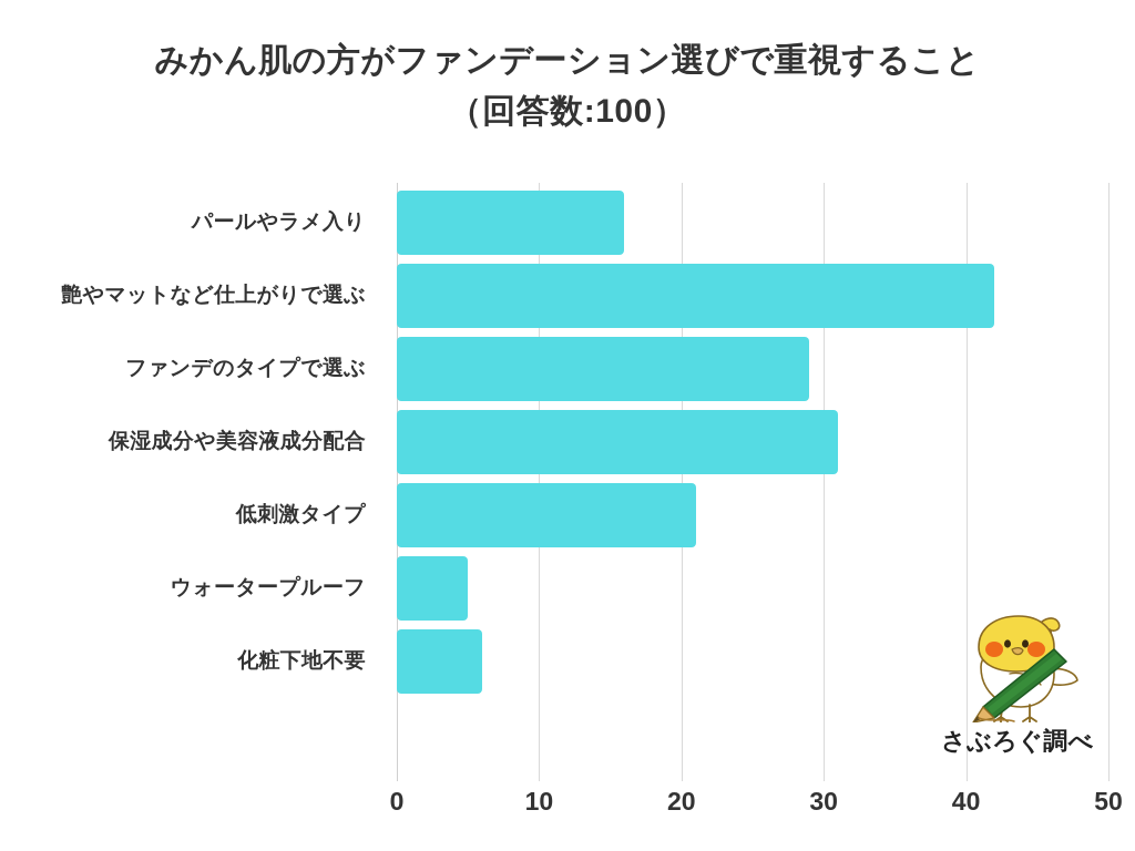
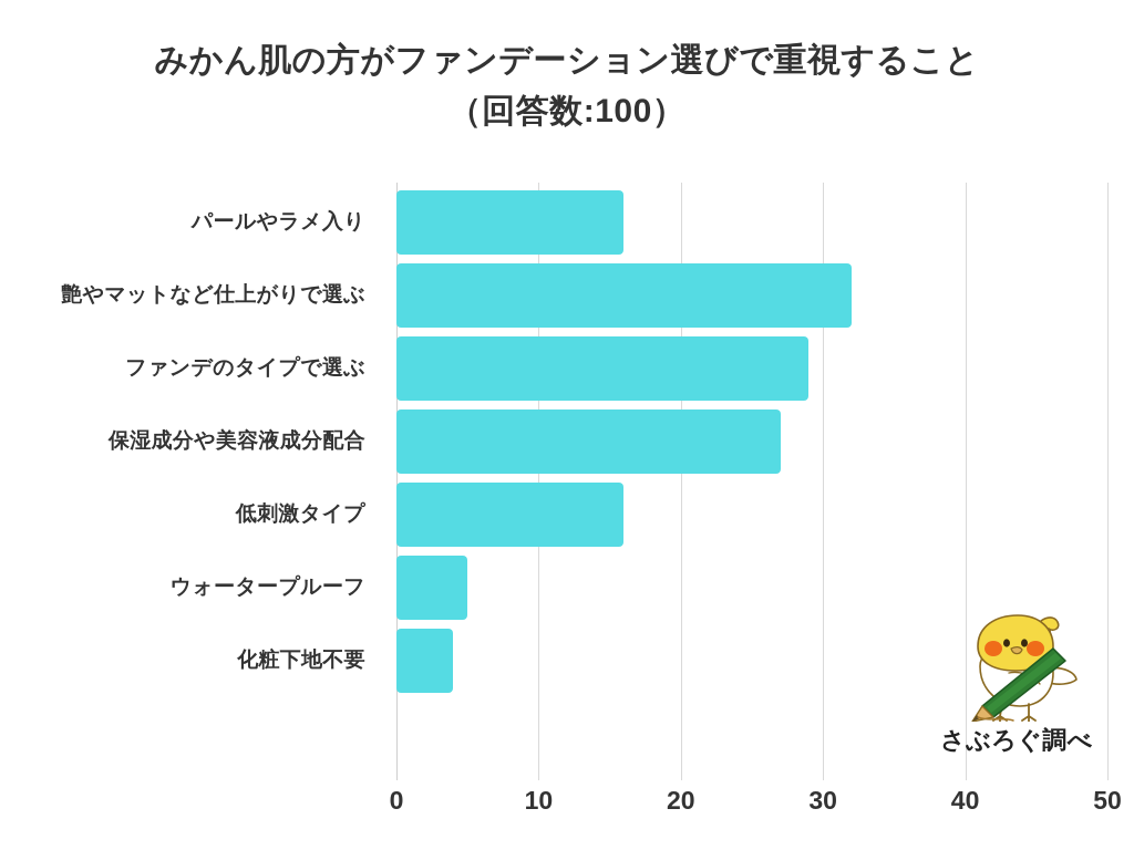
艶やマットなど仕上がりで選ぶ: 42 -> 32
保湿成分や美容液成分配合: 31 -> 27
低刺激タイプ: 21 -> 16
化粧下地不要: 6 -> 4
